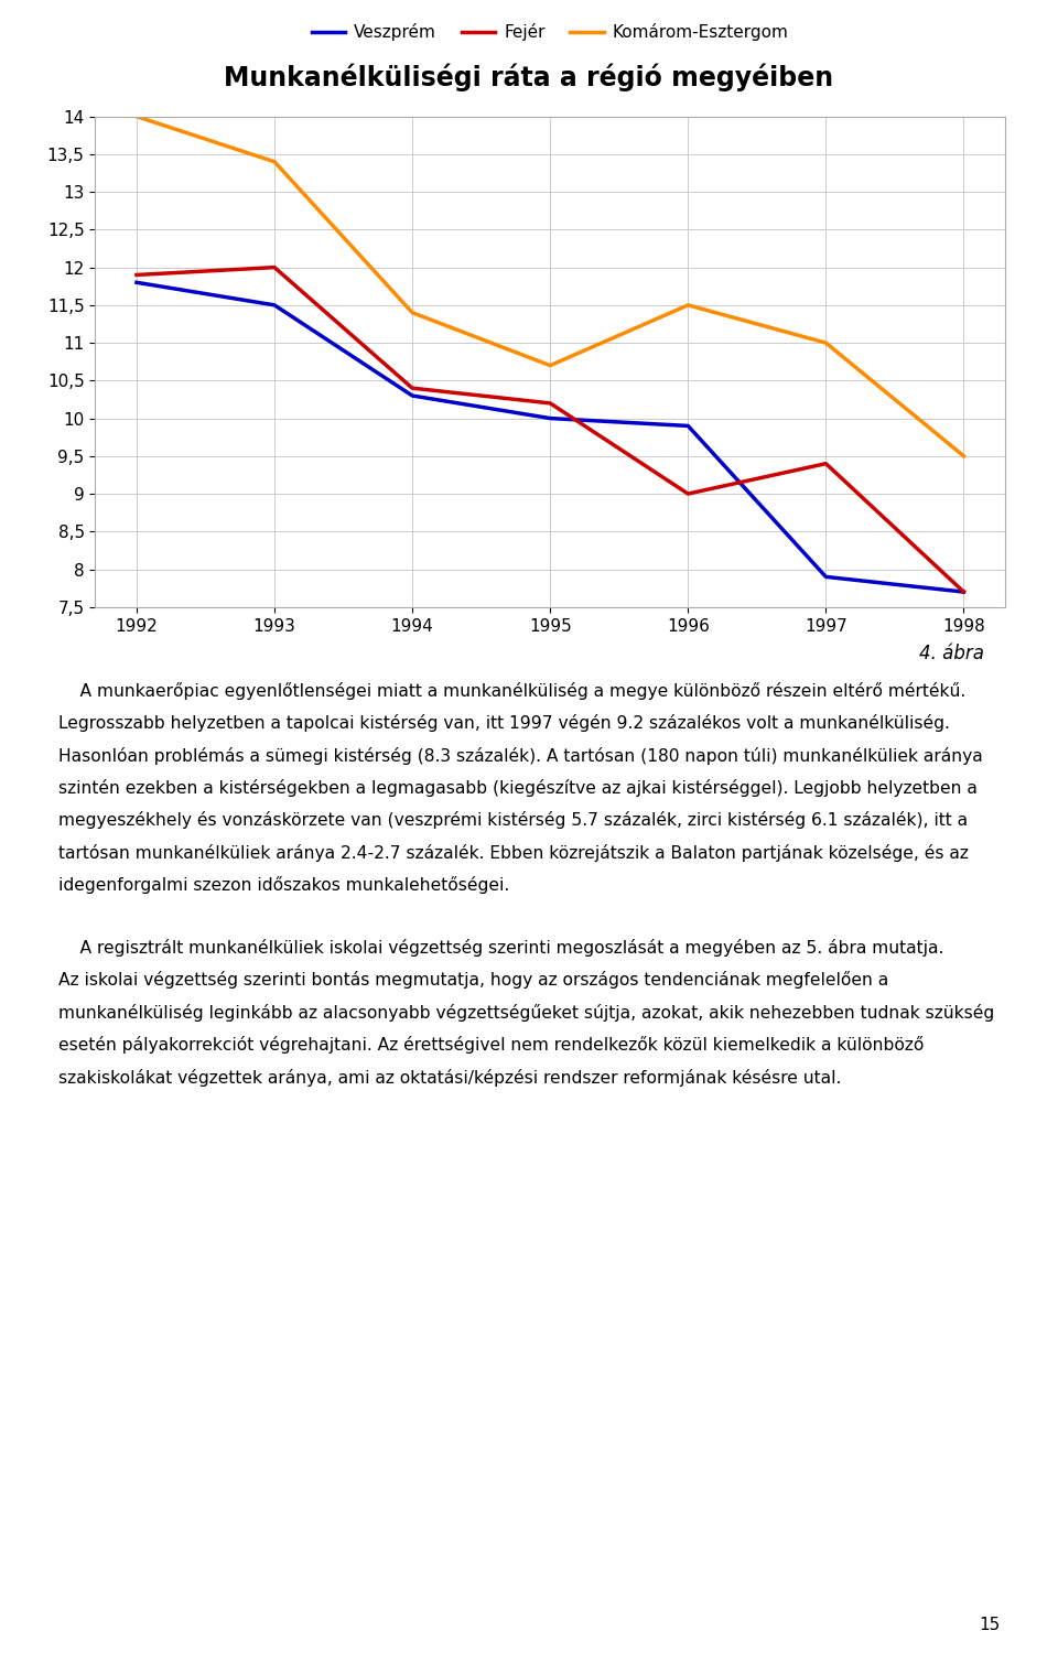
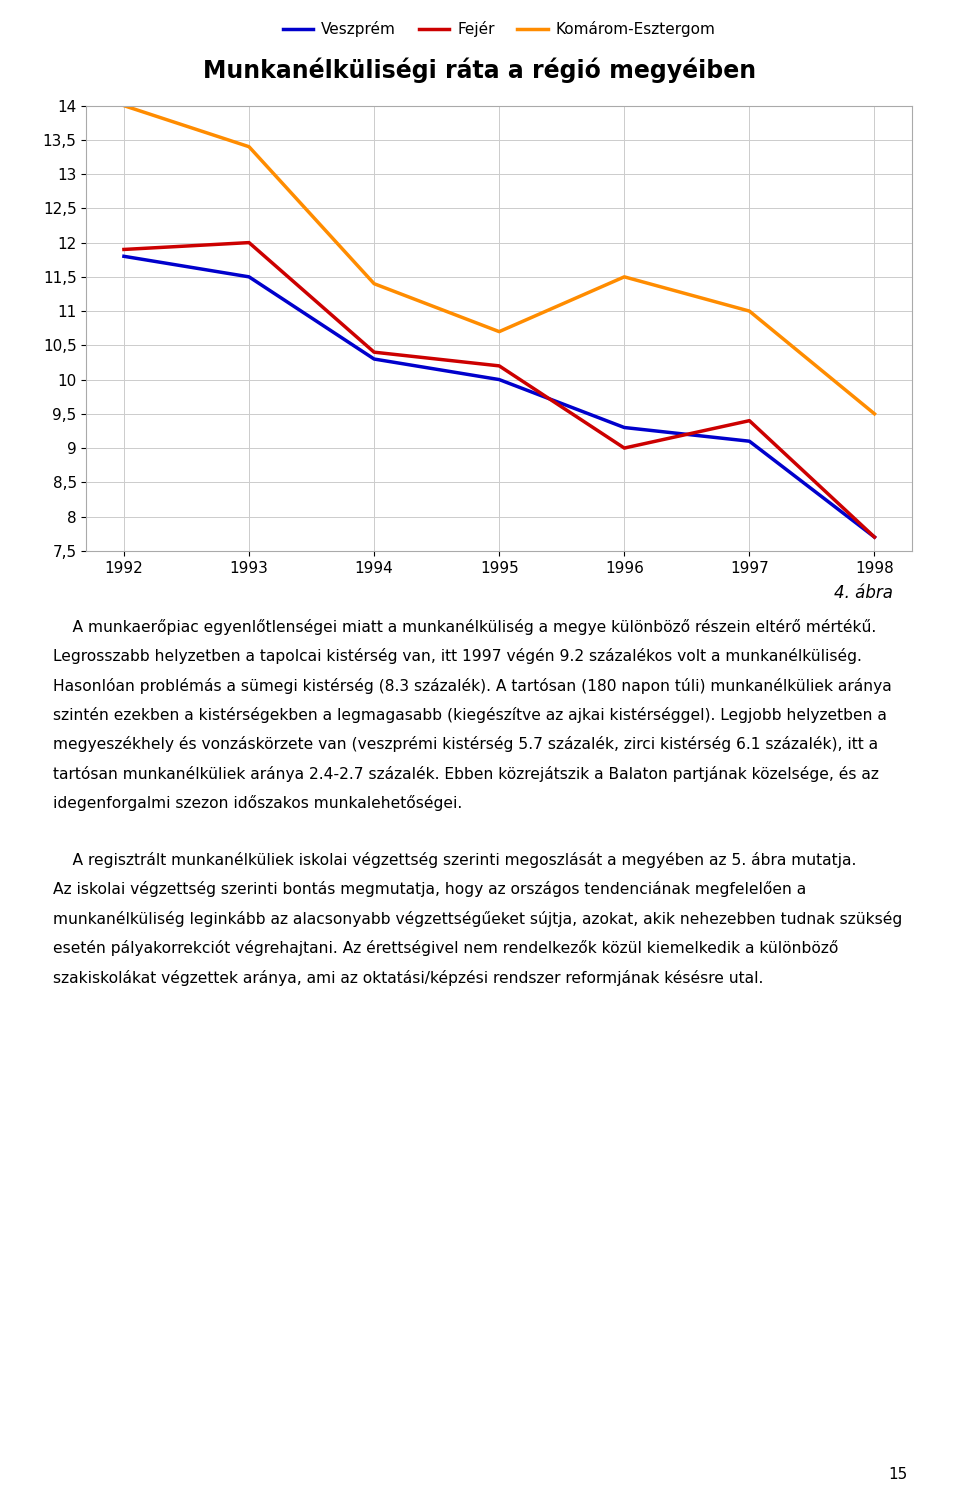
Veszprém/1996: 9,9 -> 9,3
Veszprém/1997: 7,9 -> 9,1
